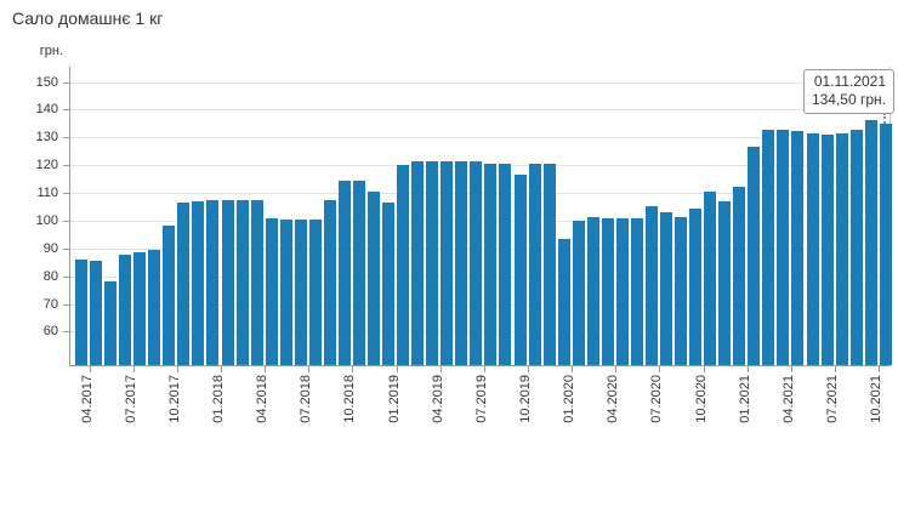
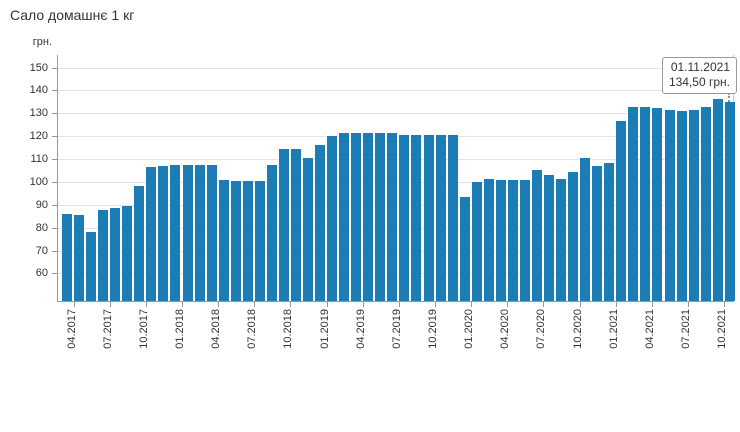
01.2019: 106 -> 116
10.2019: 116 -> 120
01.2021: 112 -> 108
